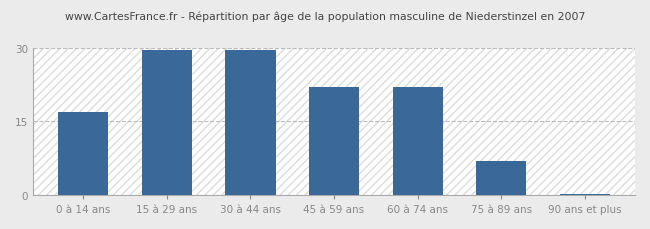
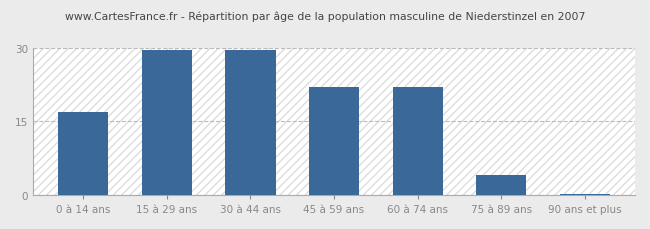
75 à 89 ans: 7.0 -> 4.0
